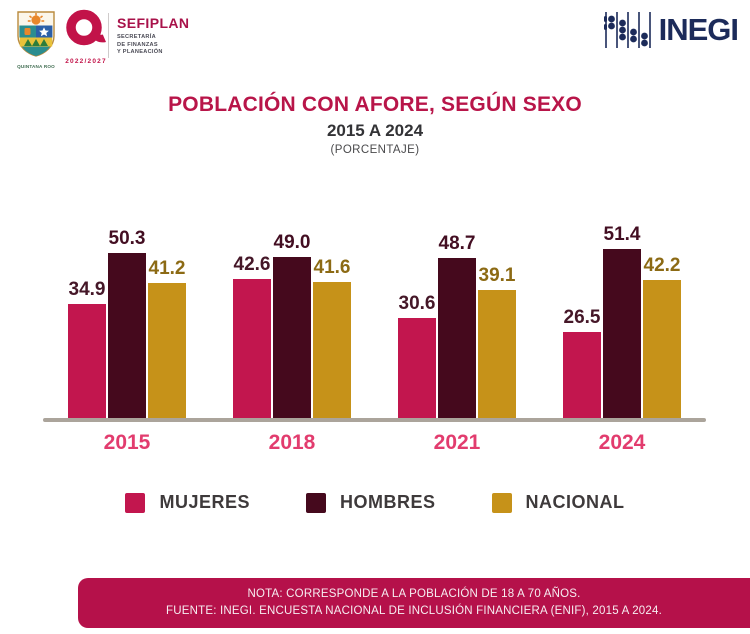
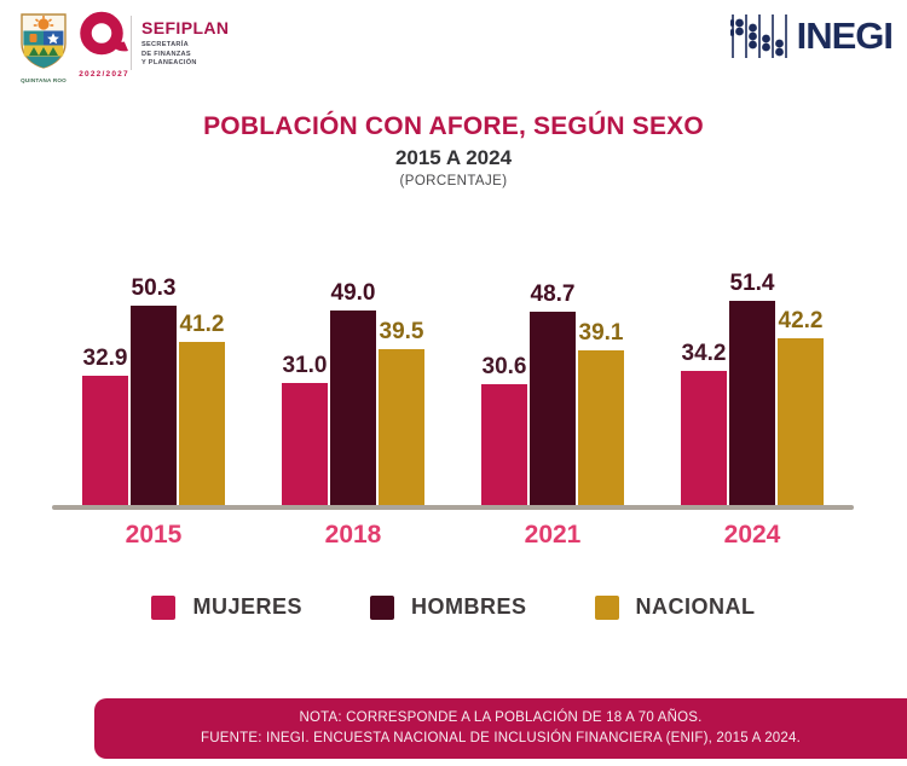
MUJERES/2015: 34.9 -> 32.9
MUJERES/2018: 42.6 -> 31.0
NACIONAL/2018: 41.6 -> 39.5
MUJERES/2024: 26.5 -> 34.2
